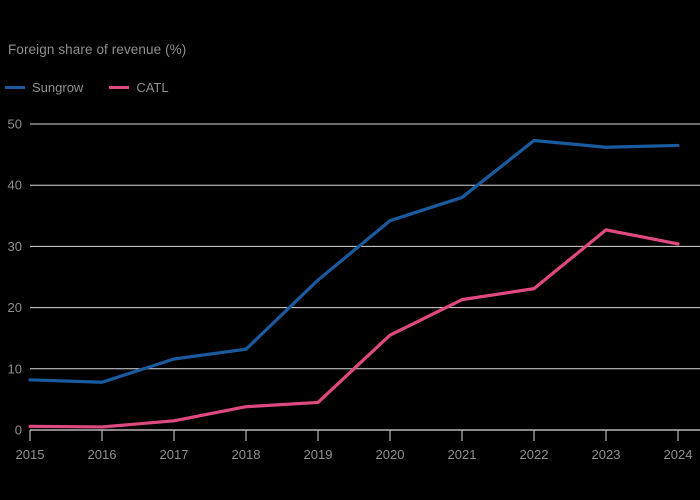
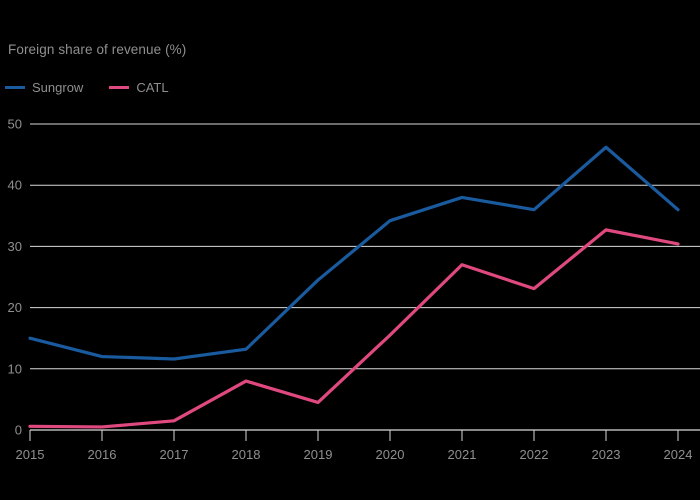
Sungrow/2015: 8 -> 15
Sungrow/2016: 8 -> 12
CATL/2018: 4 -> 8
CATL/2021: 21 -> 27
Sungrow/2022: 47 -> 36
Sungrow/2024: 46 -> 36
